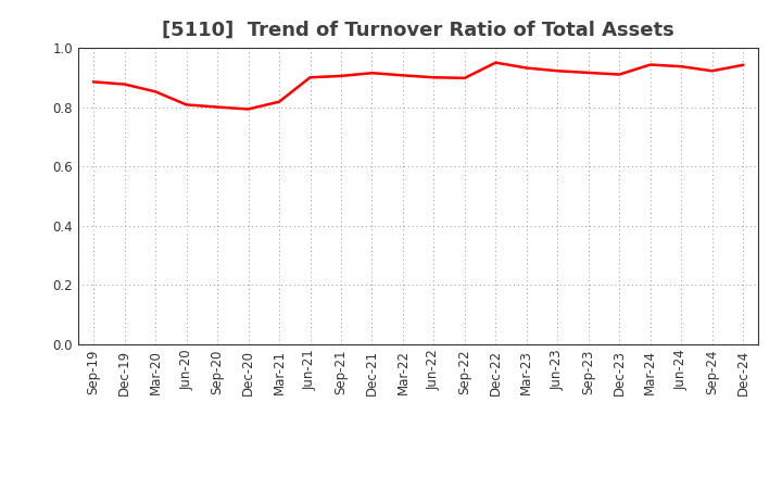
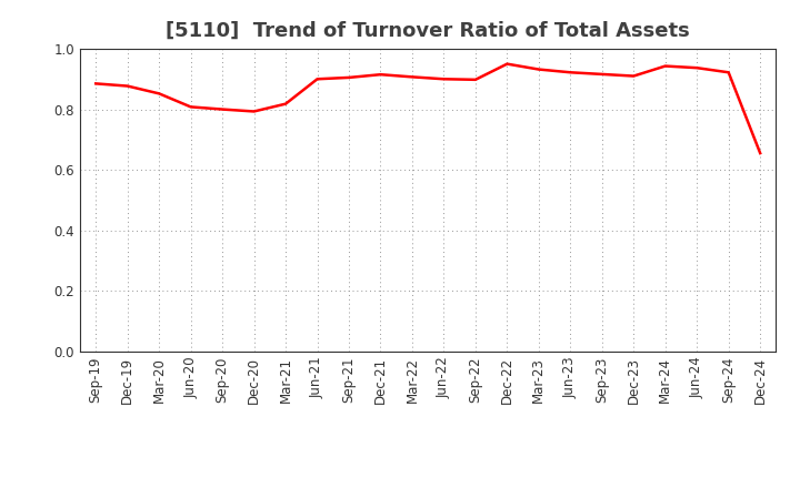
Dec-24: 0.942 -> 0.655
